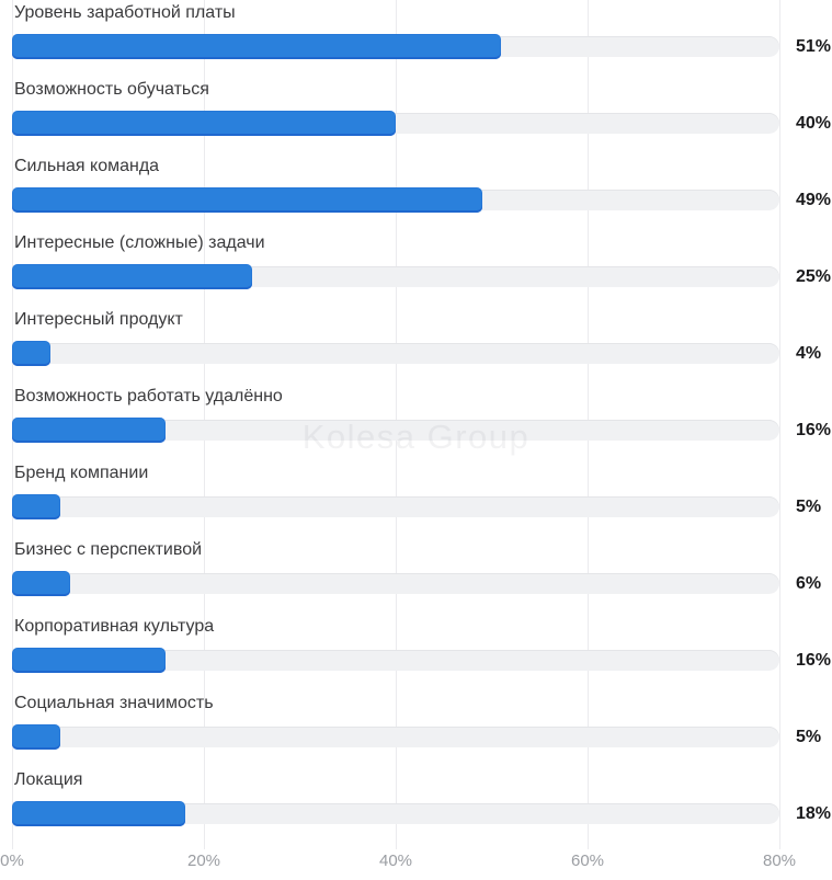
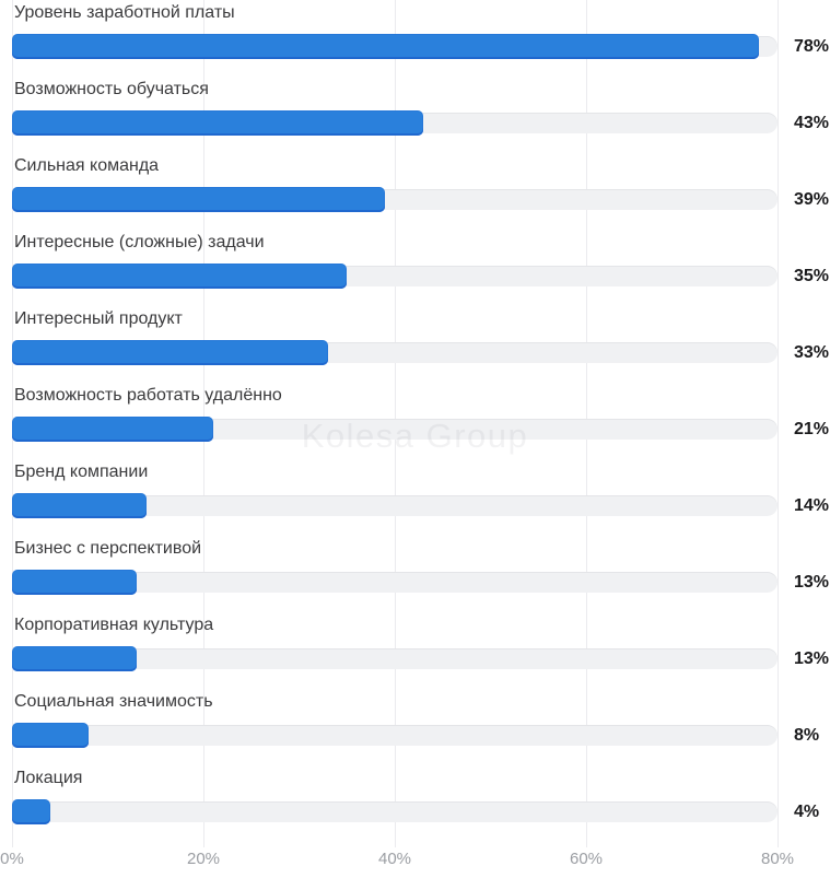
Уровень заработной платы: 51% -> 78%
Возможность обучаться: 40% -> 43%
Сильная команда: 49% -> 39%
Интересные (сложные) задачи: 25% -> 35%
Интересный продукт: 4% -> 33%
Возможность работать удалённо: 16% -> 21%
Бренд компании: 5% -> 14%
Бизнес с перспективой: 6% -> 13%
Корпоративная культура: 16% -> 13%
Социальная значимость: 5% -> 8%
Локация: 18% -> 4%
